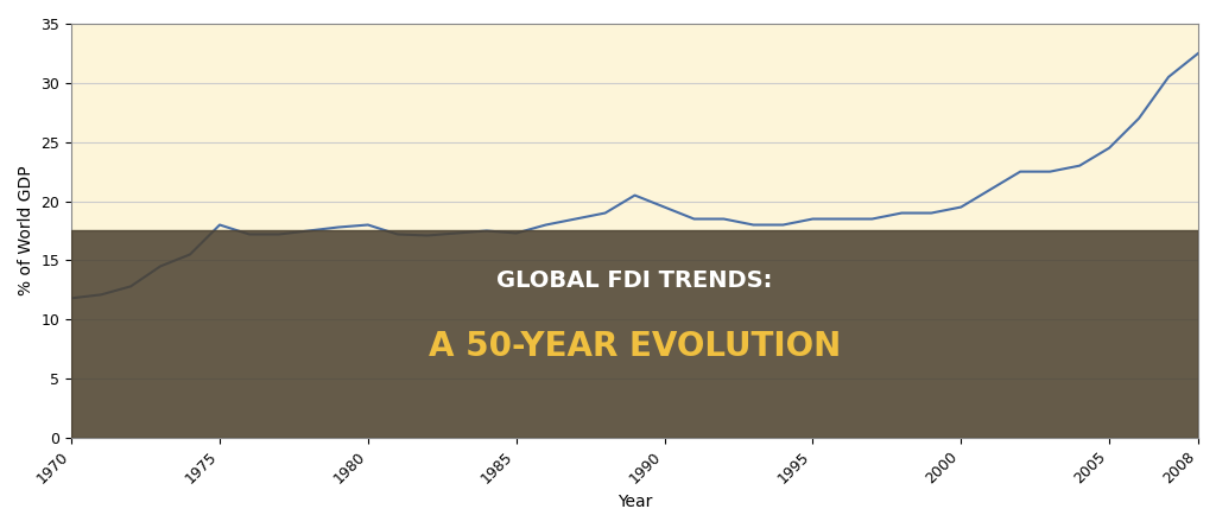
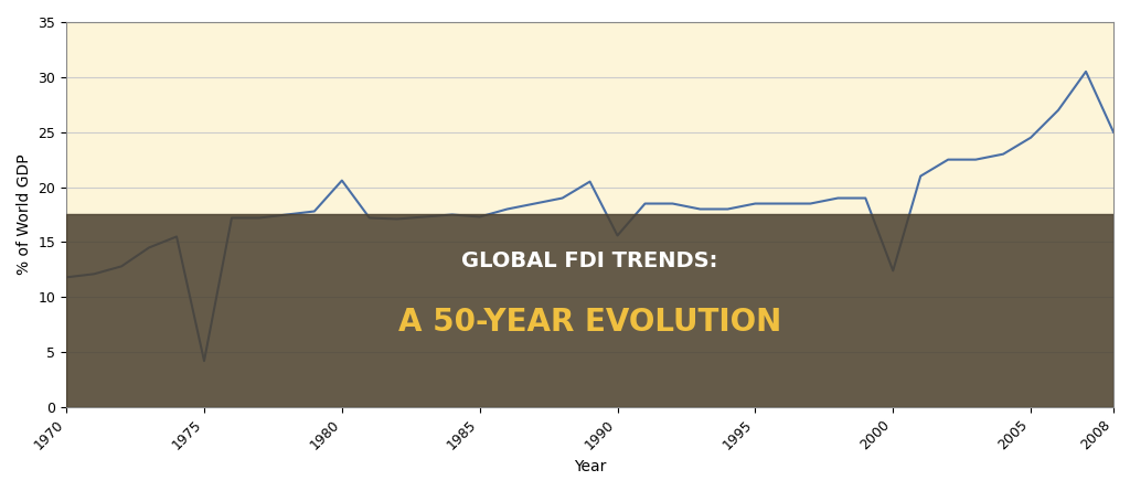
1975: 18.0 -> 4.2
1980: 18.0 -> 20.6
1990: 19.5 -> 15.6
2000: 19.5 -> 12.4
2008: 32.5 -> 25.0
